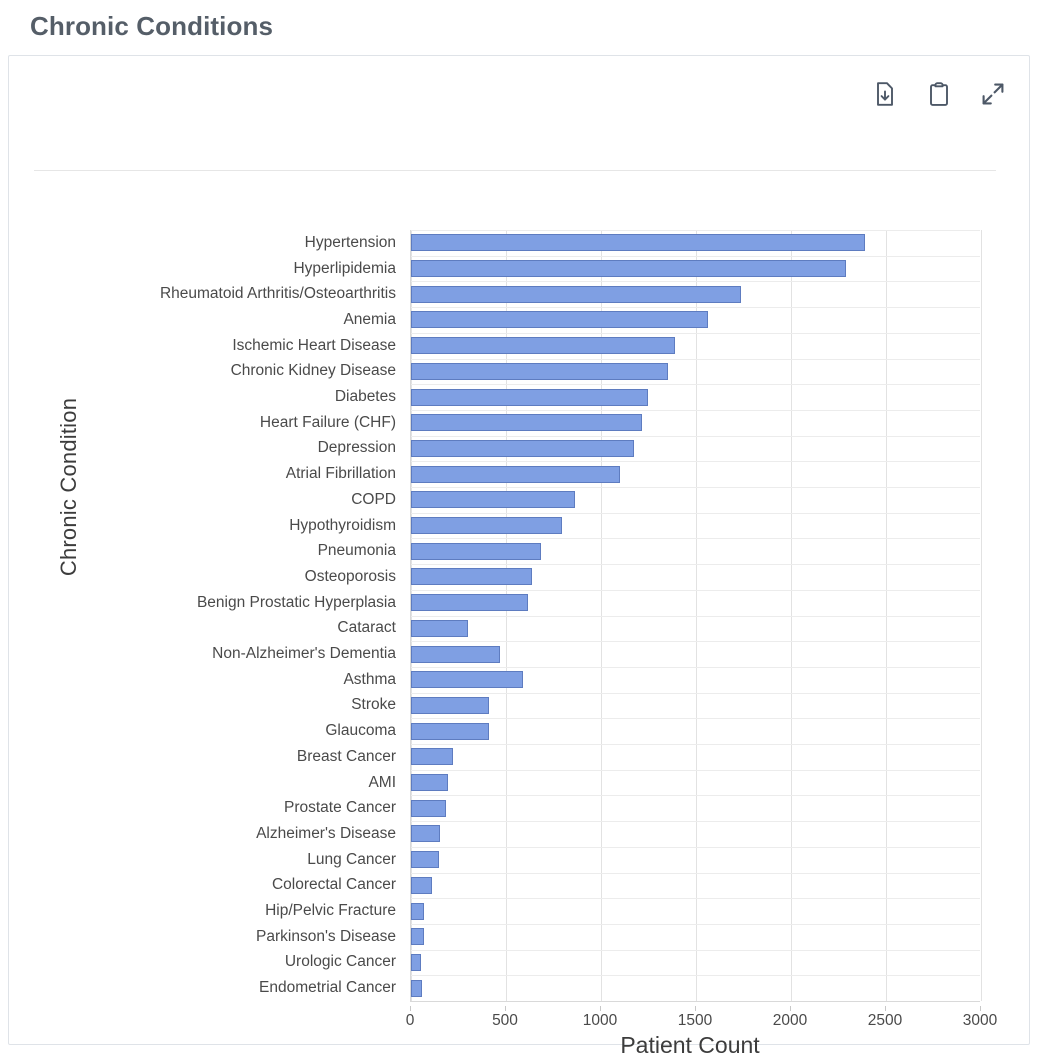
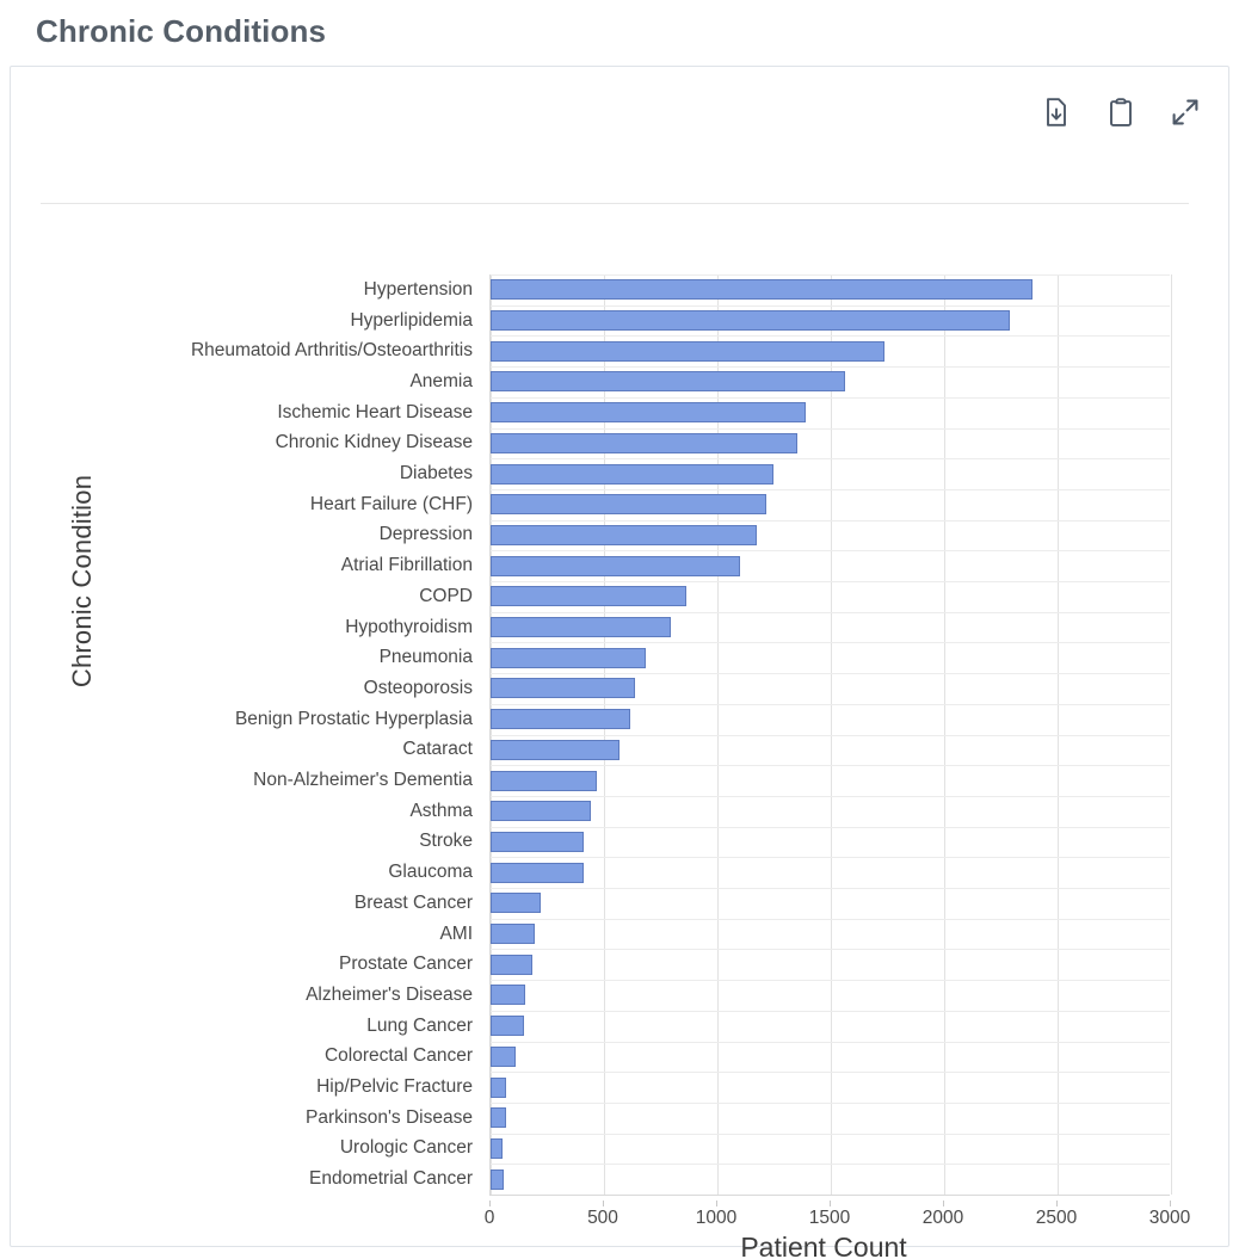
Cataract: 300 -> 570
Asthma: 590 -> 440
